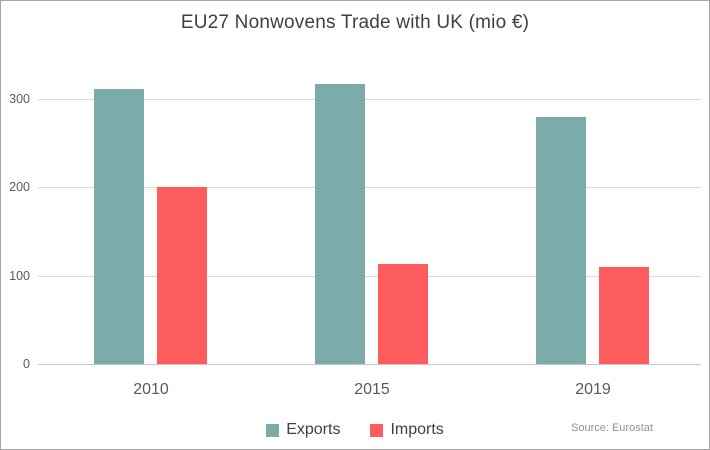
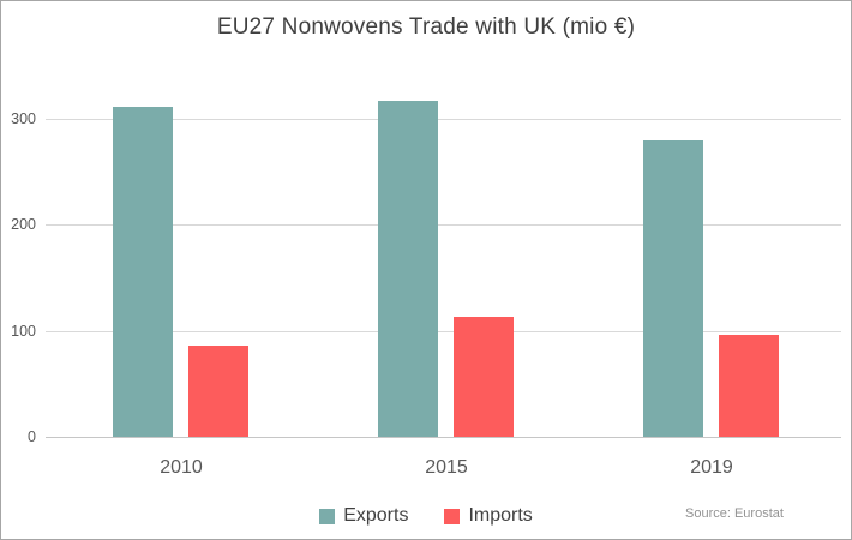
Imports/2010: 200 -> 90
Imports/2019: 110 -> 100
